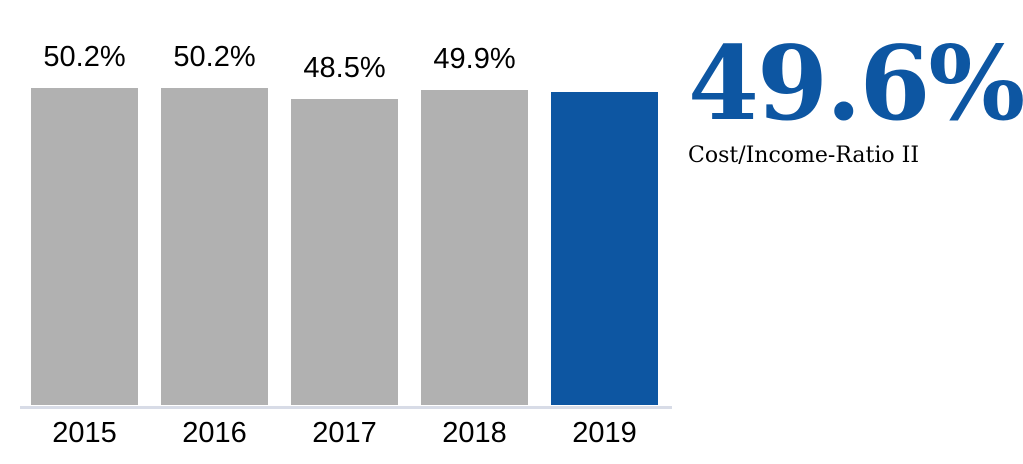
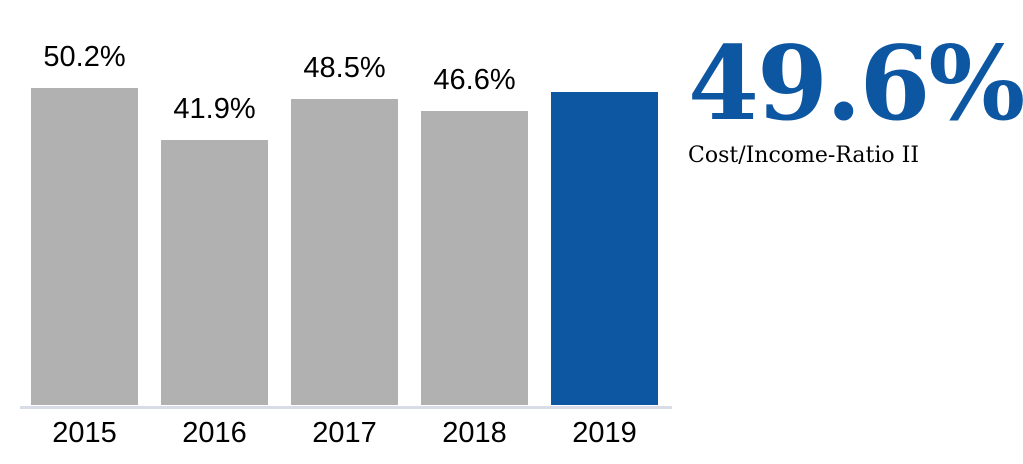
2016: 50.2% -> 41.9%
2018: 49.9% -> 46.6%
